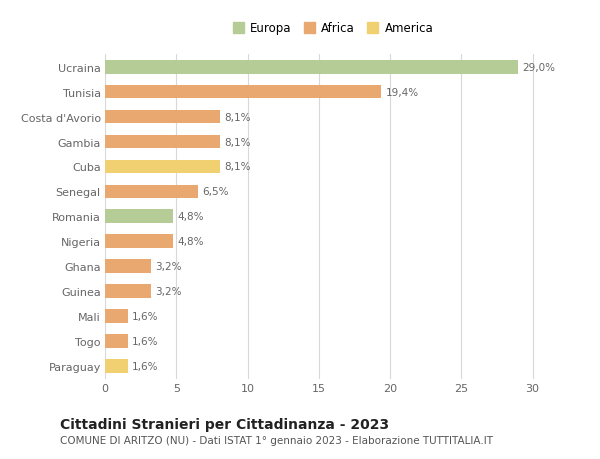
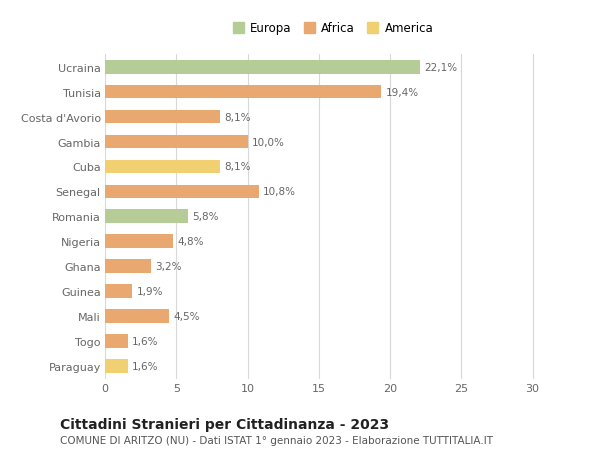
Ucraina: 29,0% -> 22,1%
Gambia: 8,1% -> 10,0%
Senegal: 6,5% -> 10,8%
Romania: 4,8% -> 5,8%
Guinea: 3,2% -> 1,9%
Mali: 1,6% -> 4,5%
